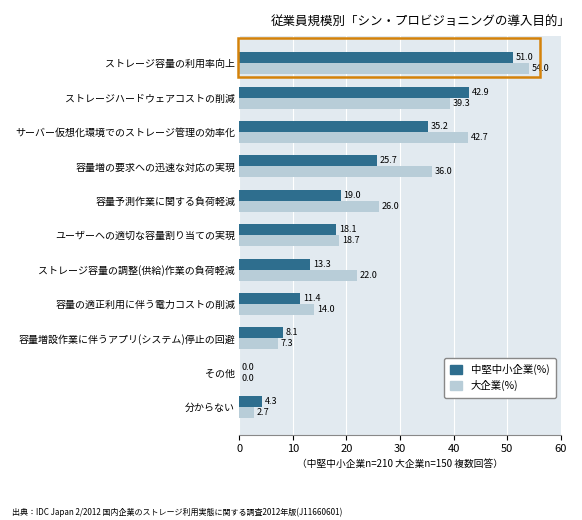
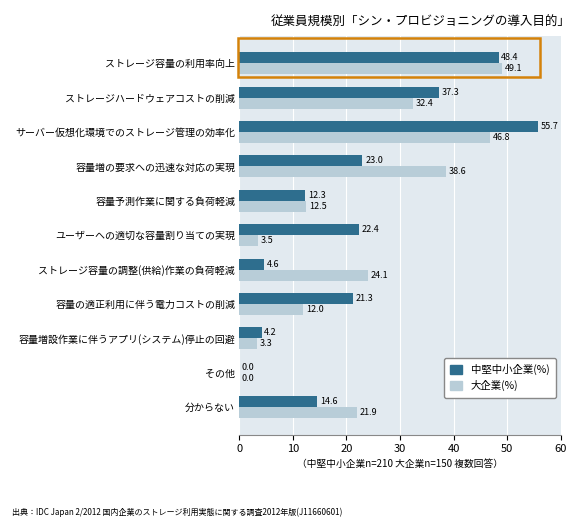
中堅中小企業(%)/ストレージ容量の利用率向上: 51.0 -> 48.4
大企業(%)/ストレージ容量の利用率向上: 54.0 -> 49.1
中堅中小企業(%)/ストレージハードウェアコストの削減: 42.9 -> 37.3
大企業(%)/ストレージハードウェアコストの削減: 39.3 -> 32.4
中堅中小企業(%)/サーバー仮想化環境でのストレージ管理の効率化: 35.2 -> 55.7
大企業(%)/サーバー仮想化環境でのストレージ管理の効率化: 42.7 -> 46.8
中堅中小企業(%)/容量増の要求への迅速な対応の実現: 25.7 -> 23.0
大企業(%)/容量増の要求への迅速な対応の実現: 36.0 -> 38.6
中堅中小企業(%)/容量予測作業に関する負荷軽減: 19.0 -> 12.3
大企業(%)/容量予測作業に関する負荷軽減: 26.0 -> 12.5
中堅中小企業(%)/ユーザーへの適切な容量割り当ての実現: 18.1 -> 22.4
大企業(%)/ユーザーへの適切な容量割り当ての実現: 18.7 -> 3.5
中堅中小企業(%)/ストレージ容量の調整(供給)作業の負荷軽減: 13.3 -> 4.6
大企業(%)/ストレージ容量の調整(供給)作業の負荷軽減: 22.0 -> 24.1
中堅中小企業(%)/容量の適正利用に伴う電力コストの削減: 11.4 -> 21.3
大企業(%)/容量の適正利用に伴う電力コストの削減: 14.0 -> 12.0
中堅中小企業(%)/容量増設作業に伴うアプリ(システム)停止の回避: 8.1 -> 4.2
大企業(%)/容量増設作業に伴うアプリ(システム)停止の回避: 7.3 -> 3.3
中堅中小企業(%)/分からない: 4.3 -> 14.6
大企業(%)/分からない: 2.7 -> 21.9
